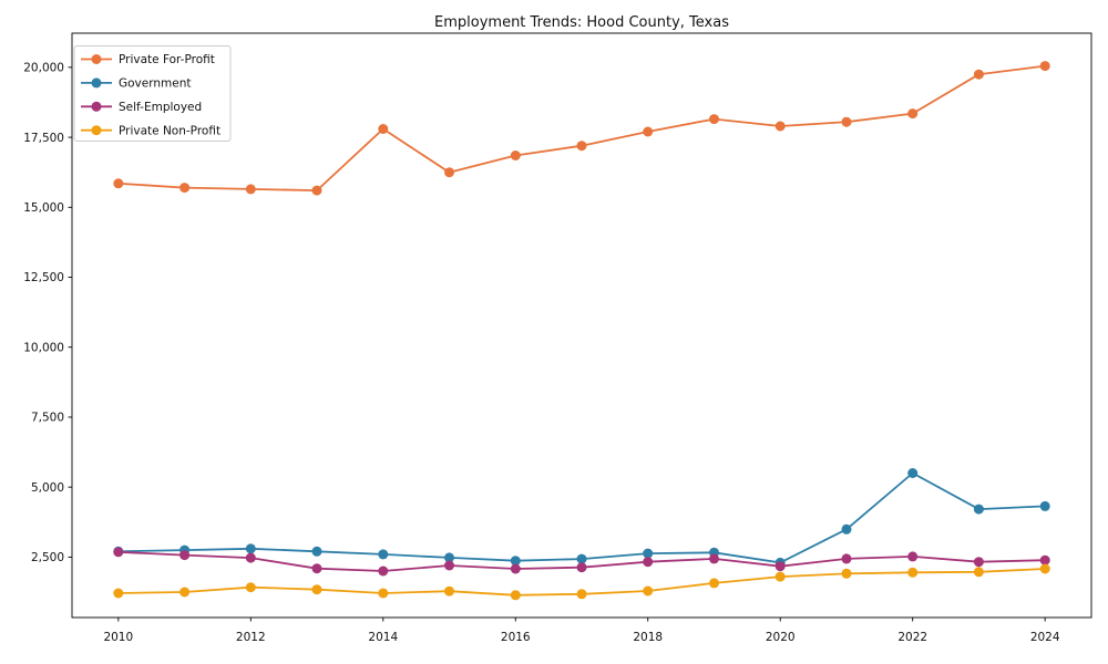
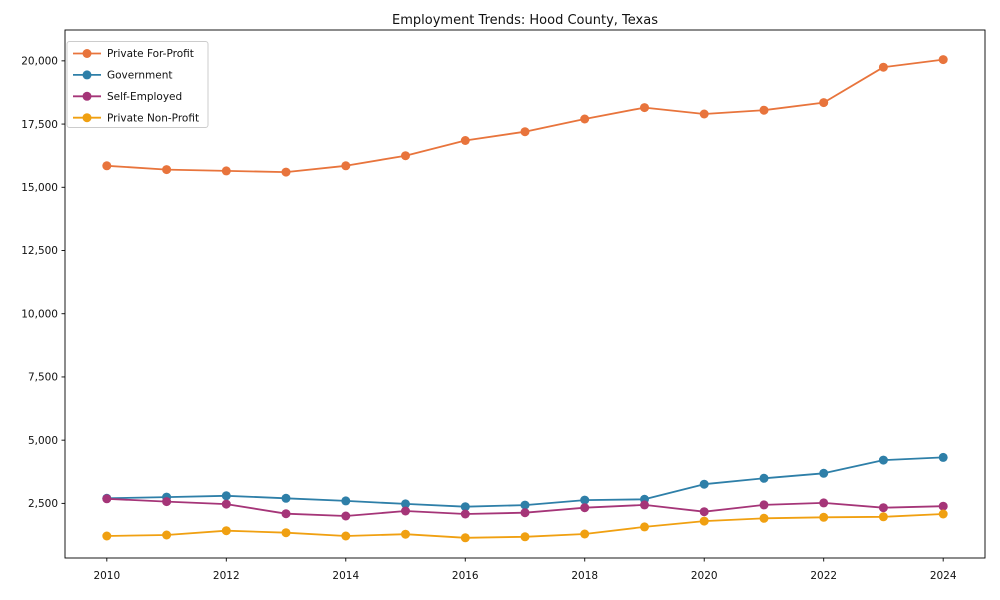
Private For-Profit/2014: 17800 -> 15800
Government/2020: 2300 -> 3300
Government/2022: 5500 -> 3700
